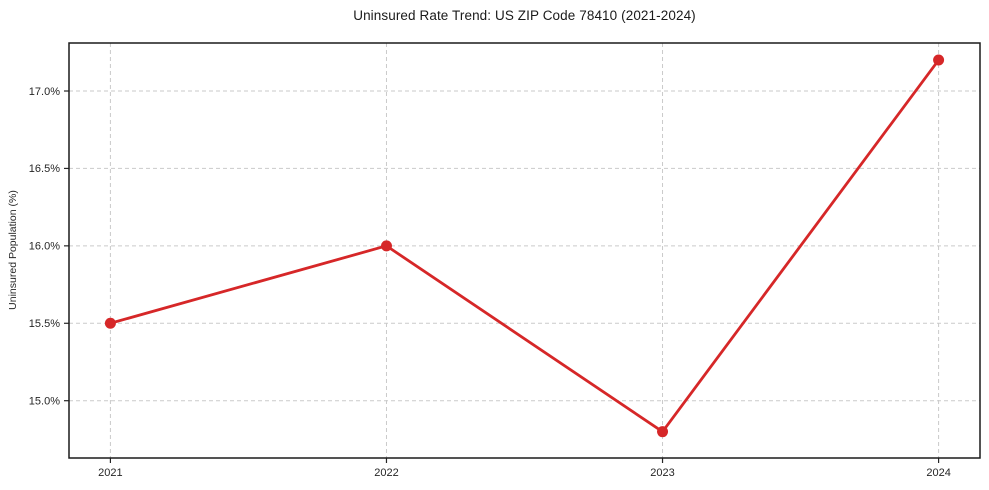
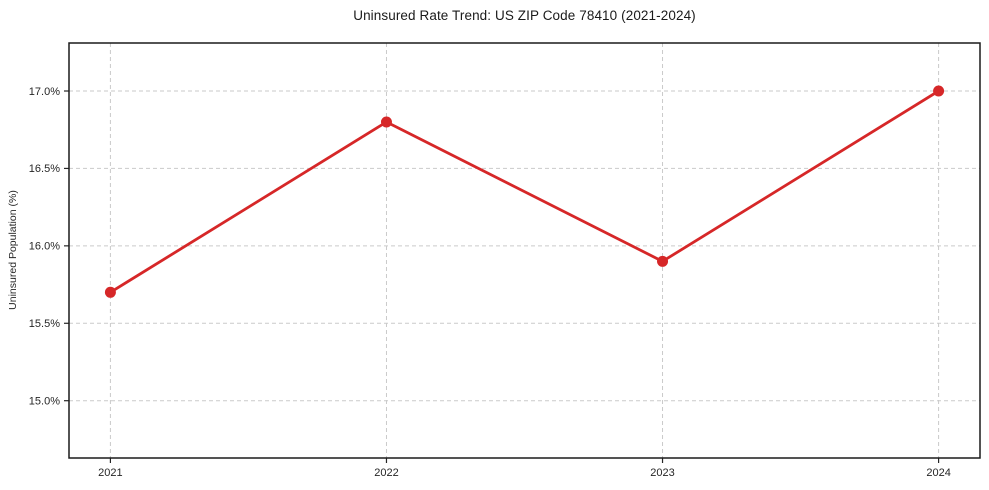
2021: 15.5% -> 15.7%
2022: 16.0% -> 16.8%
2023: 14.8% -> 15.9%
2024: 17.2% -> 17.0%
